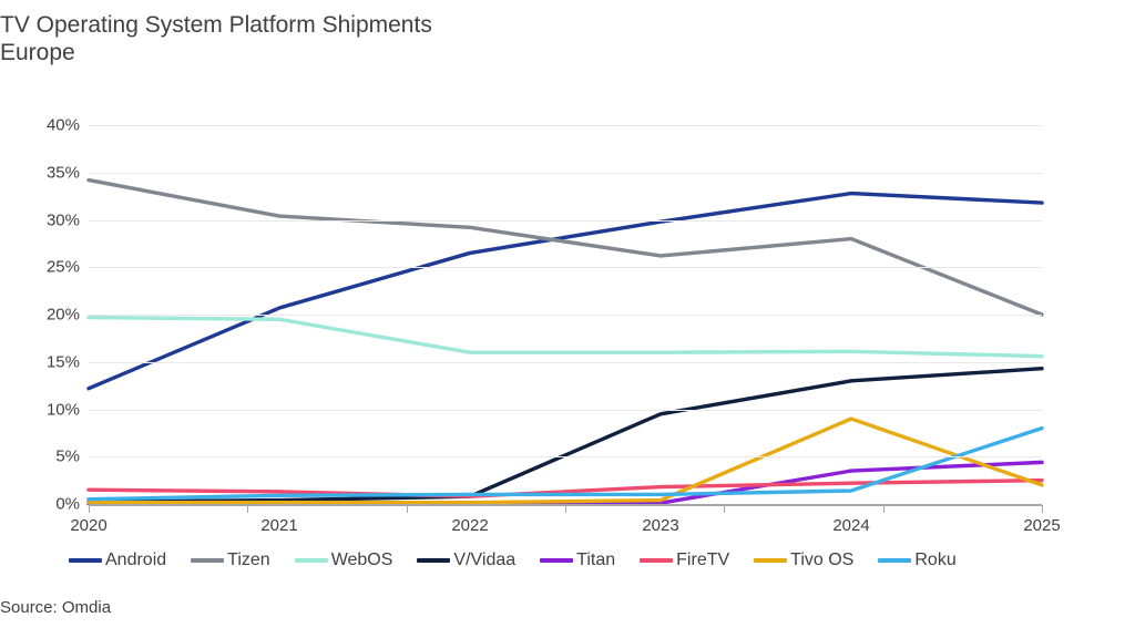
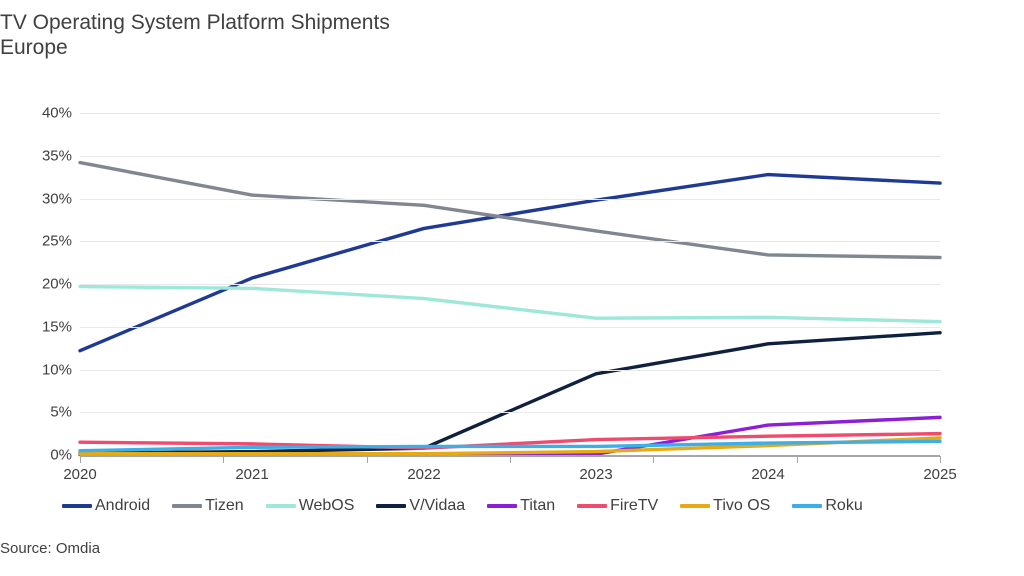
WebOS/2022: 16% -> 18%
Tizen/2024: 28% -> 23%
Tivo OS/2024: 9% -> 1%
Tizen/2025: 20% -> 23%
Roku/2025: 8% -> 2%
